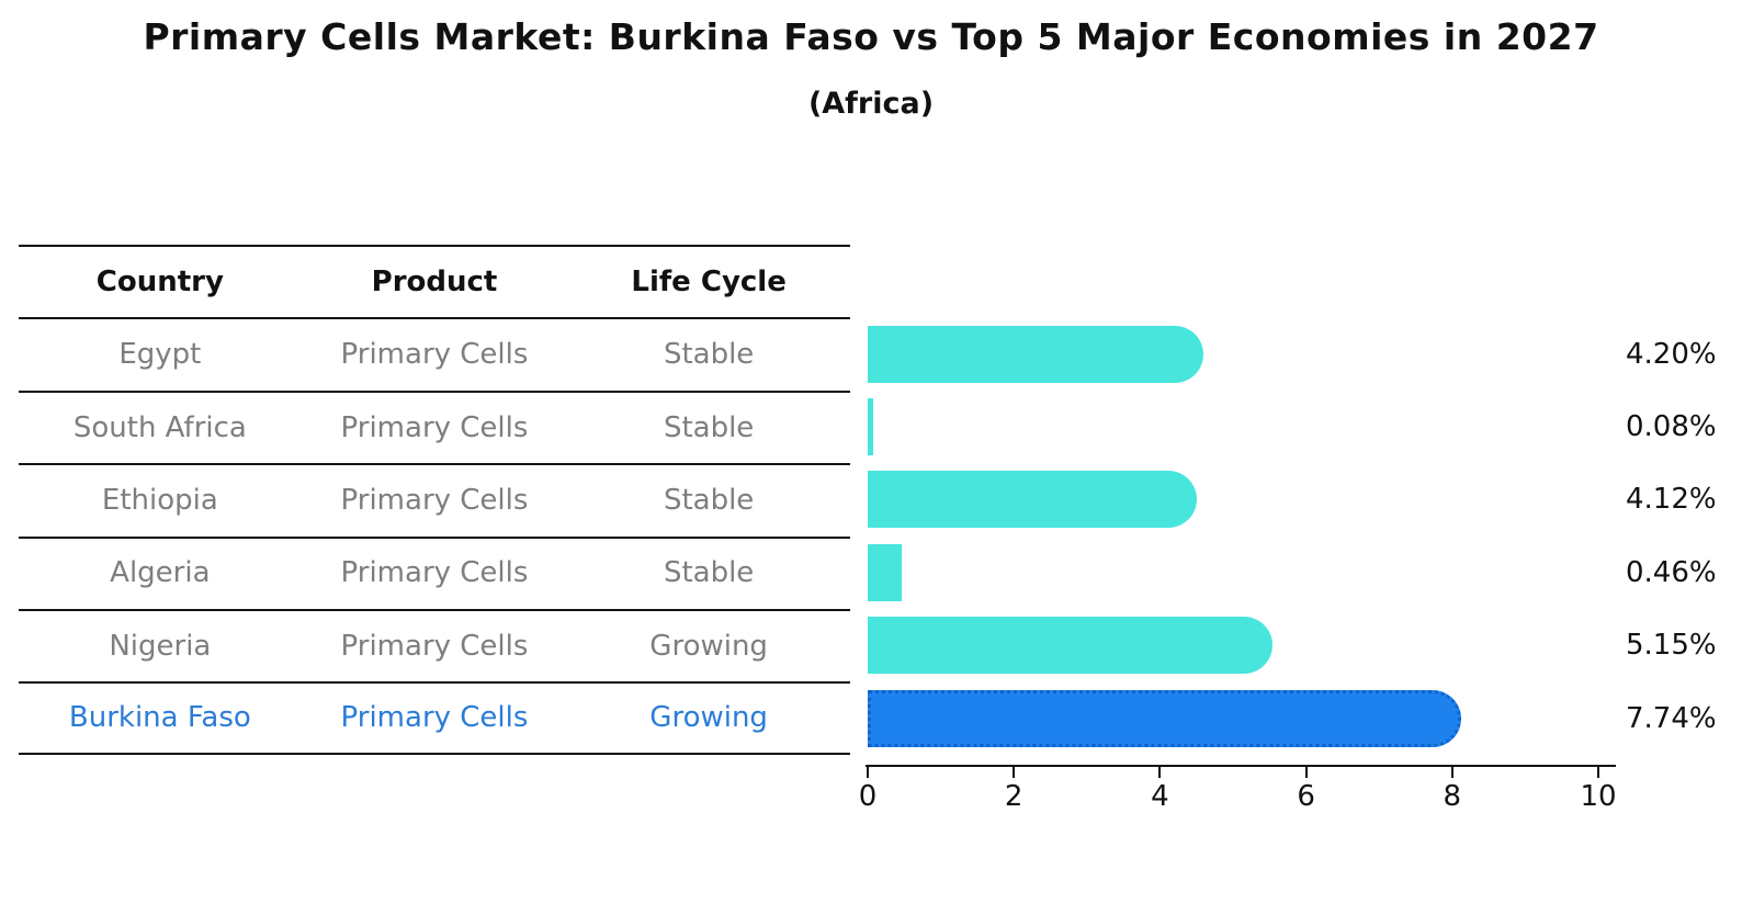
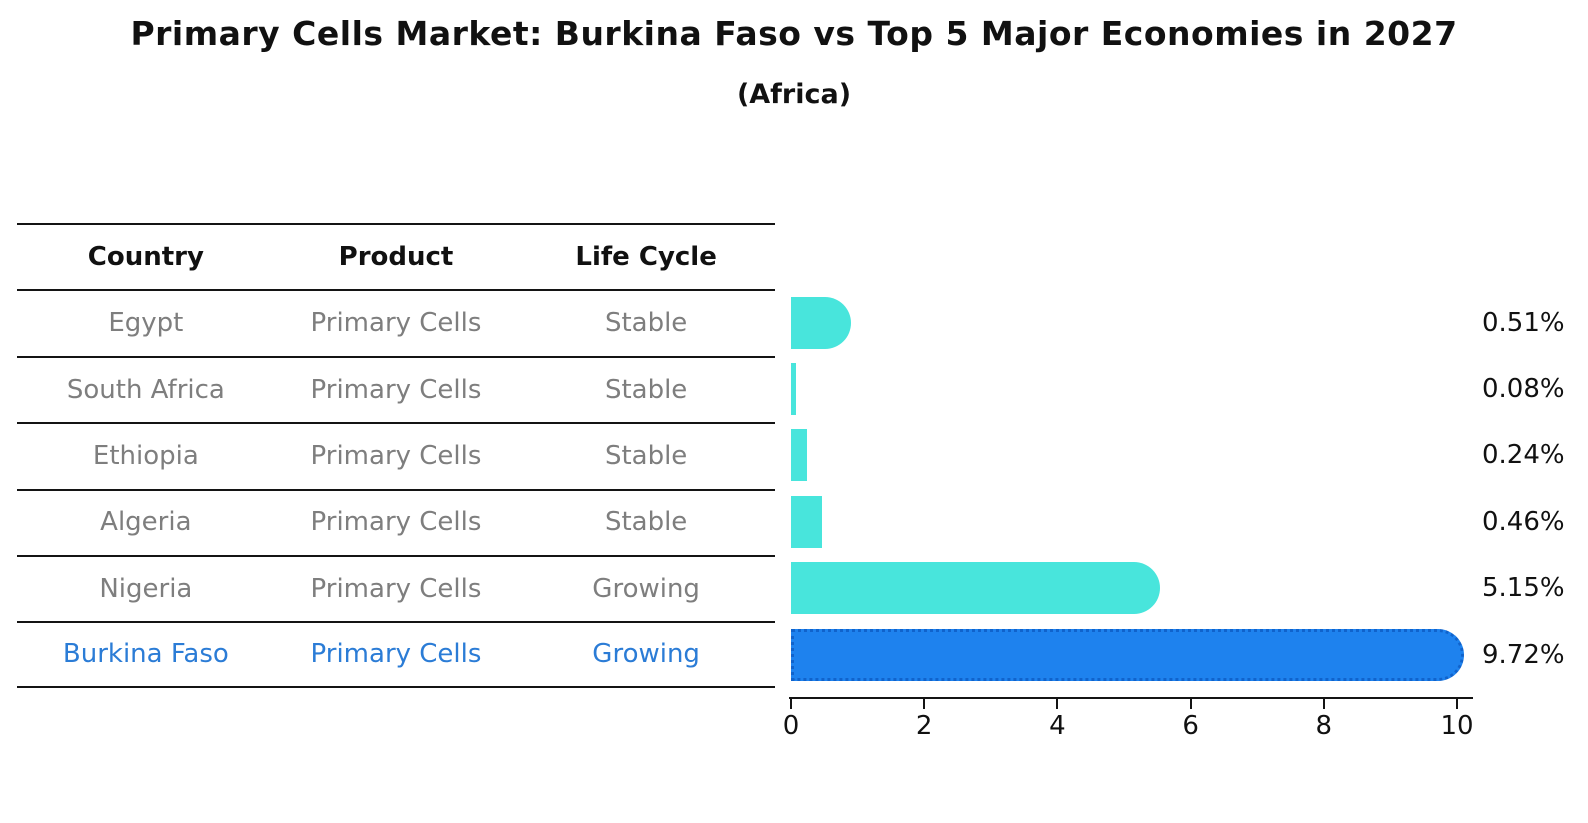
Egypt: 4.20% -> 0.51%
Ethiopia: 4.12% -> 0.24%
Burkina Faso: 7.74% -> 9.72%
